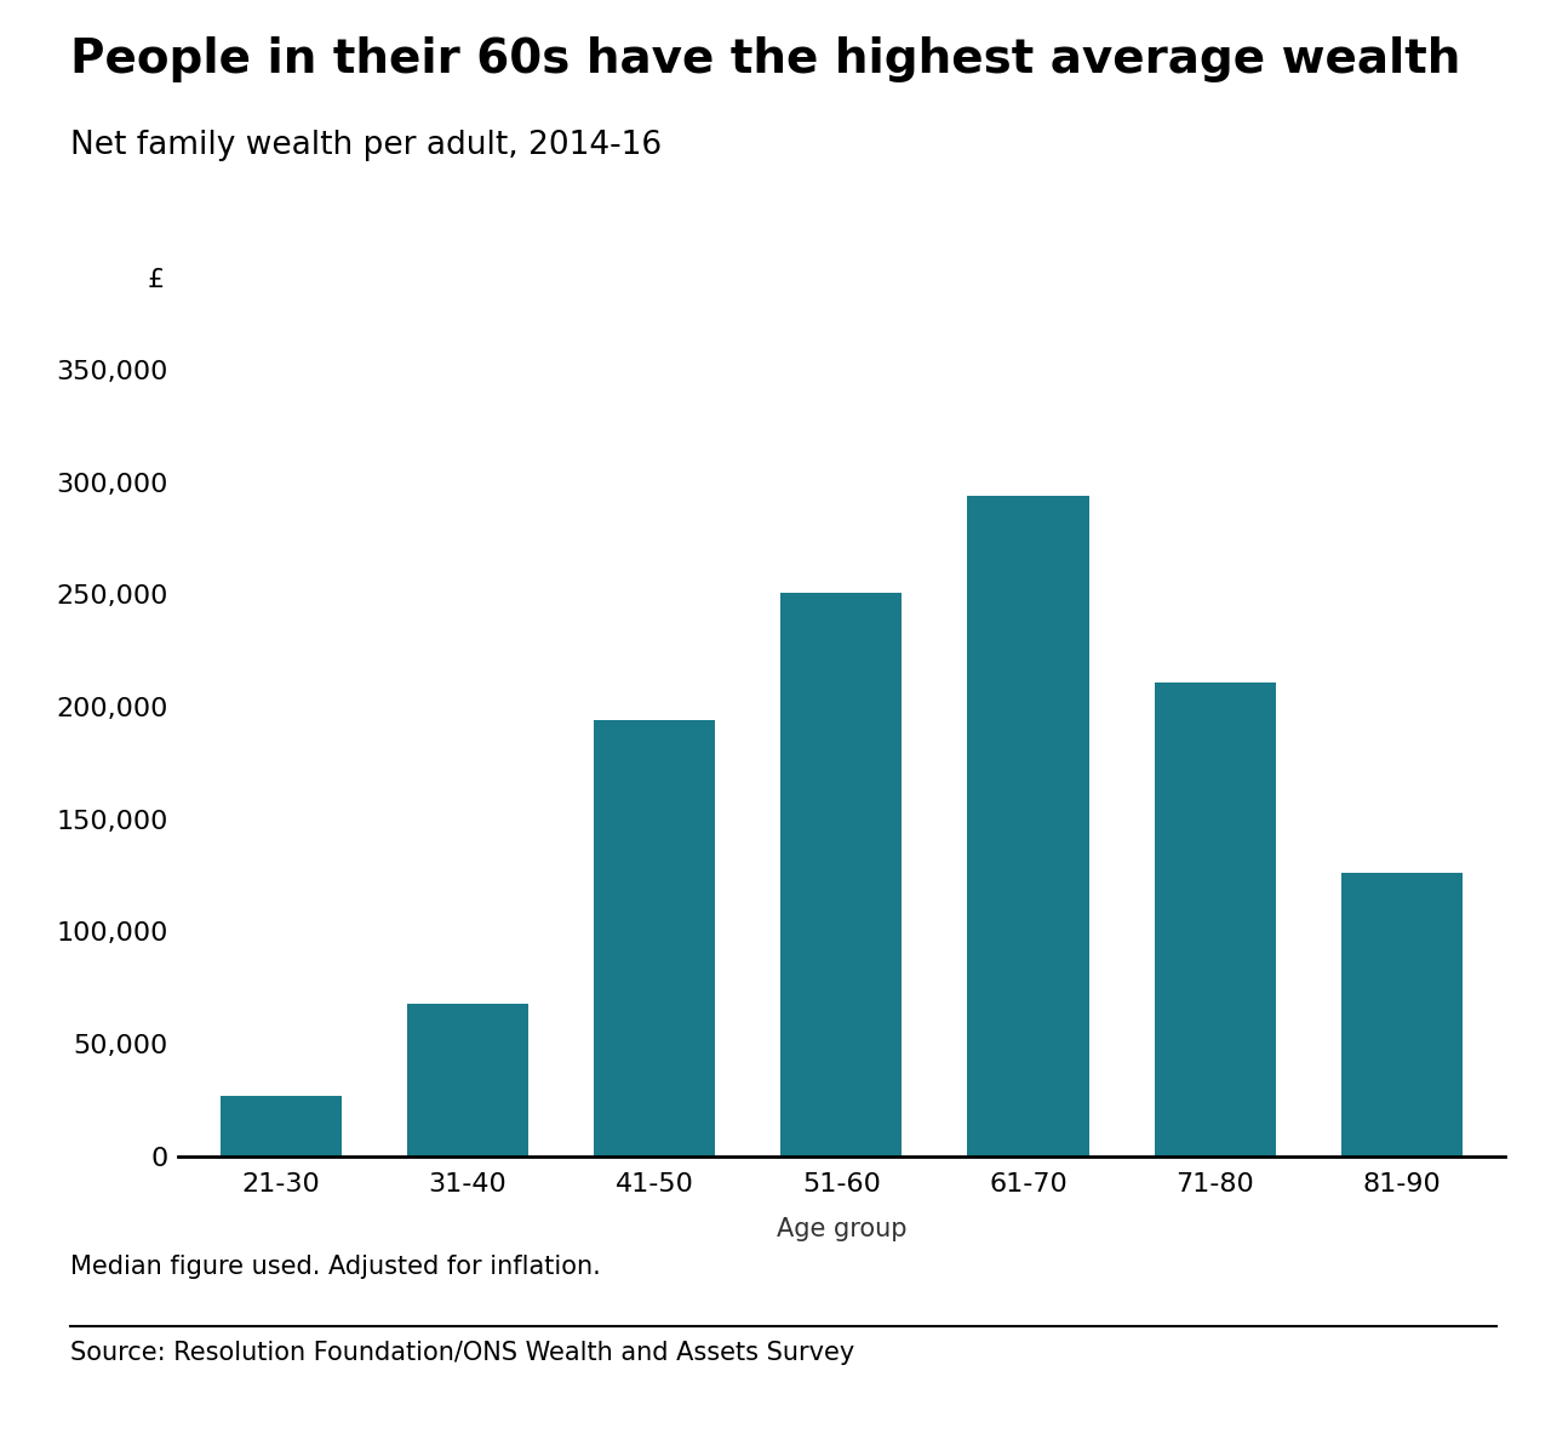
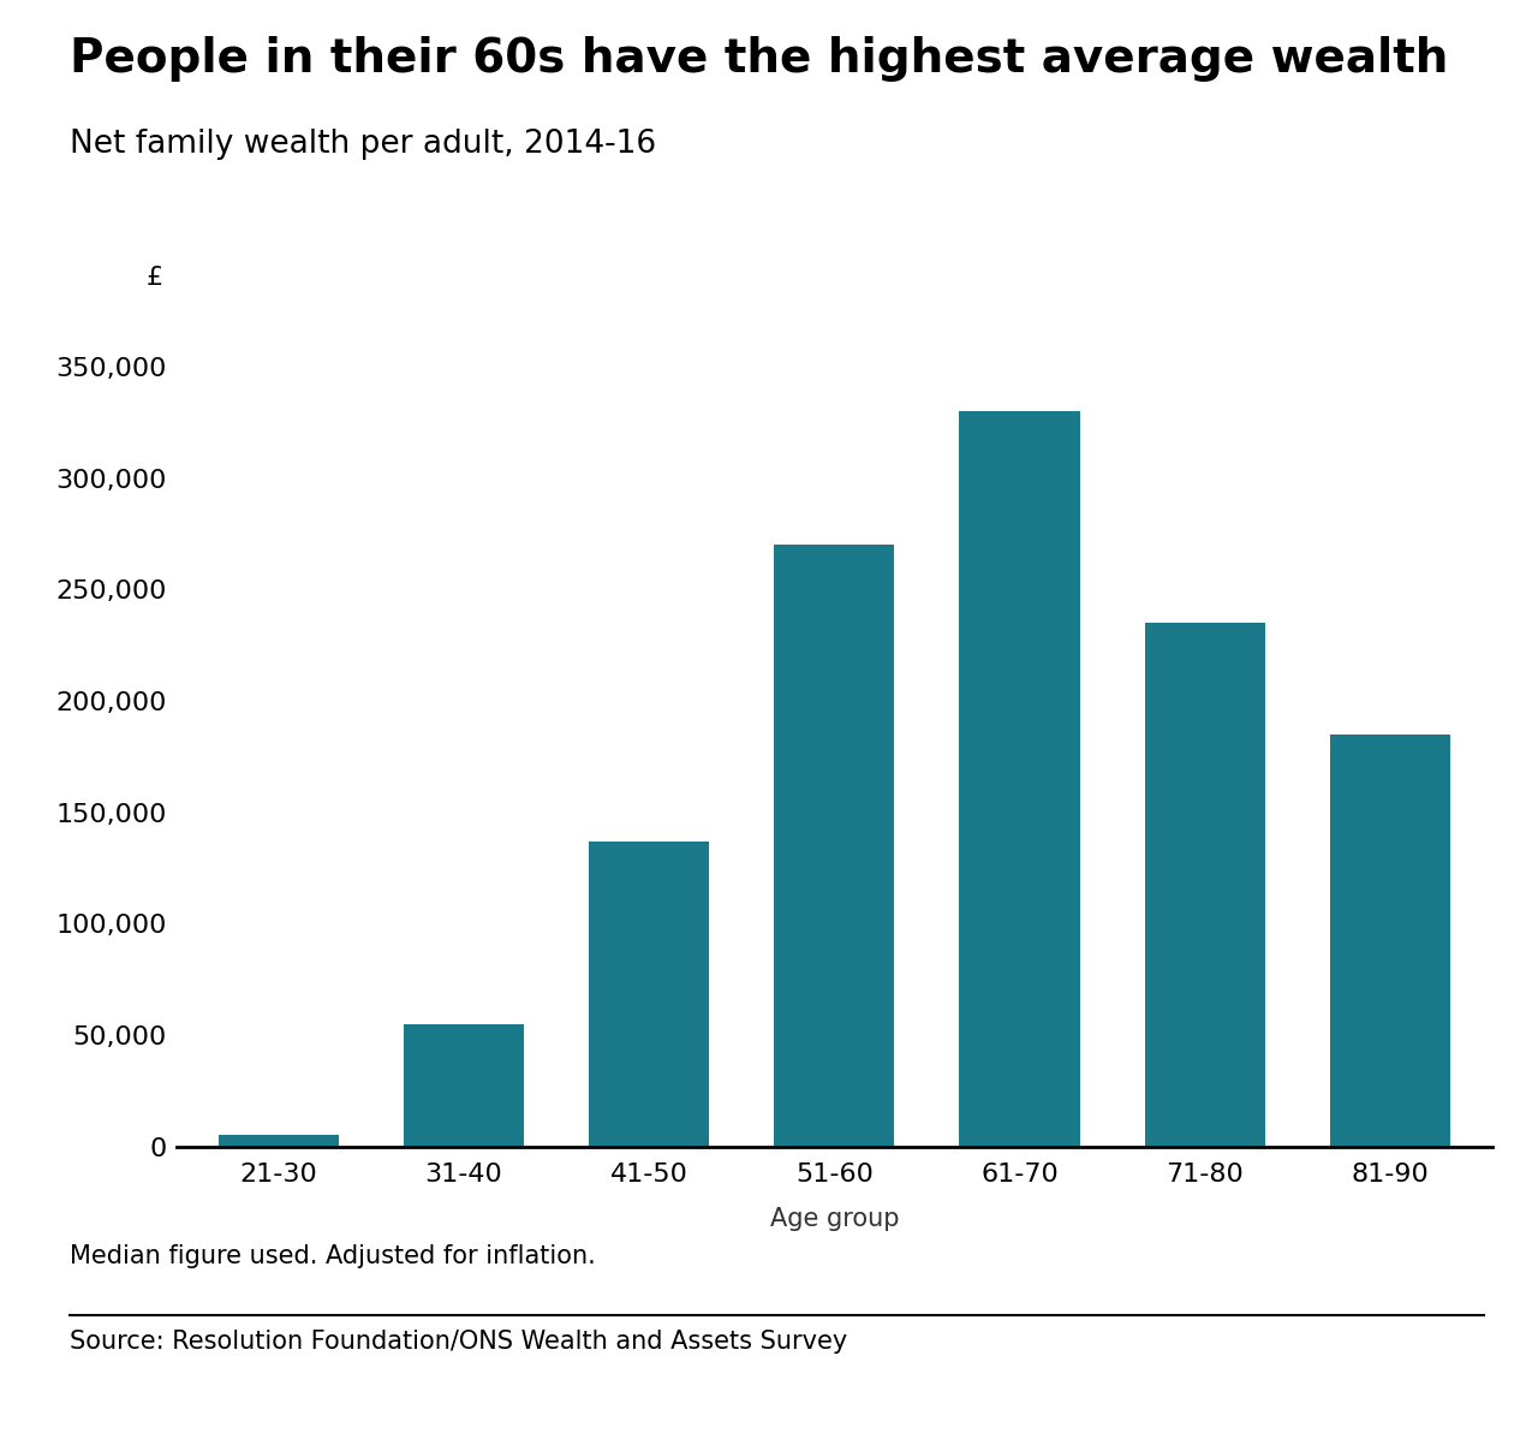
21-30: 27,000 -> 5,000
31-40: 68,000 -> 55,000
41-50: 194,000 -> 137,000
51-60: 251,000 -> 270,000
61-70: 294,000 -> 330,000
71-80: 211,000 -> 235,000
81-90: 126,000 -> 185,000
